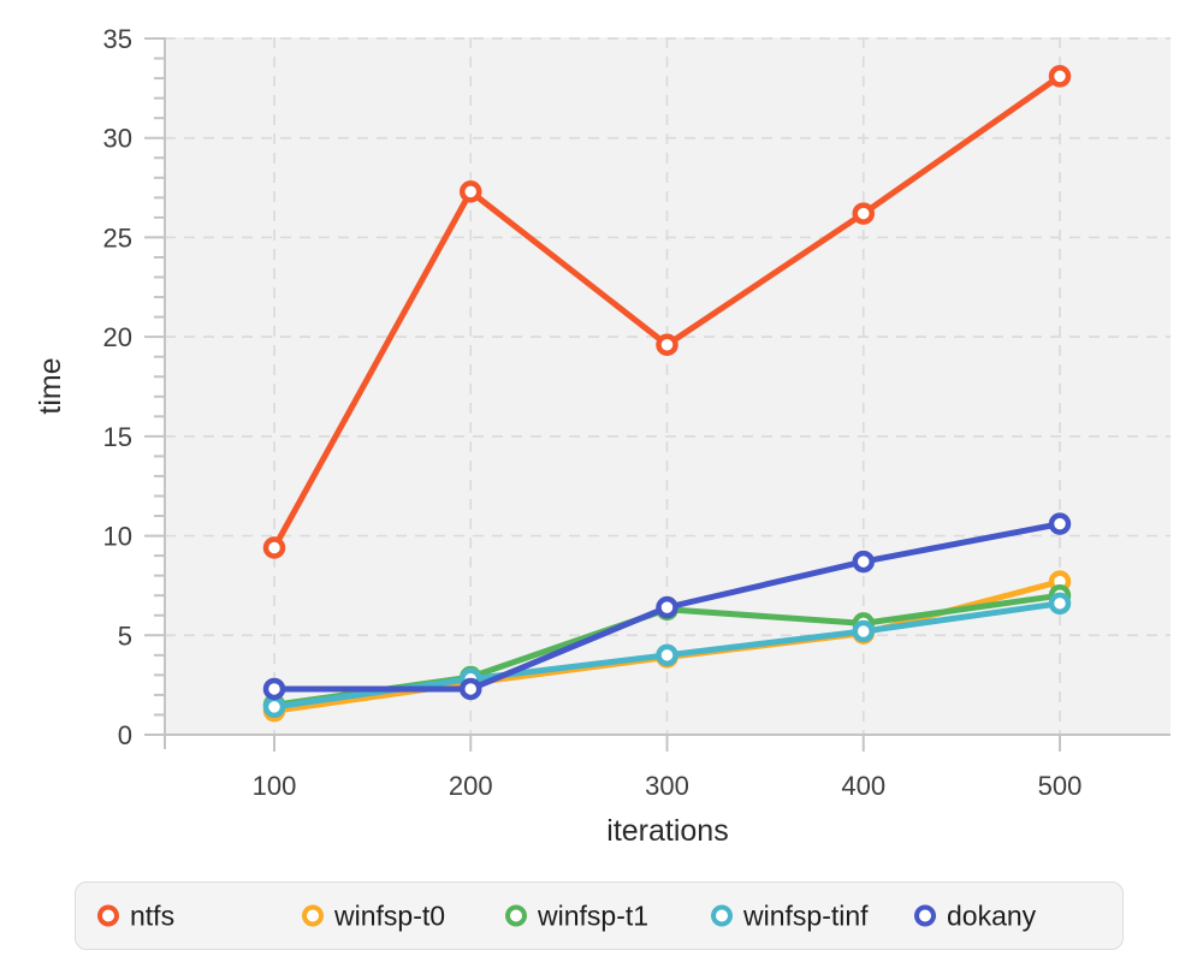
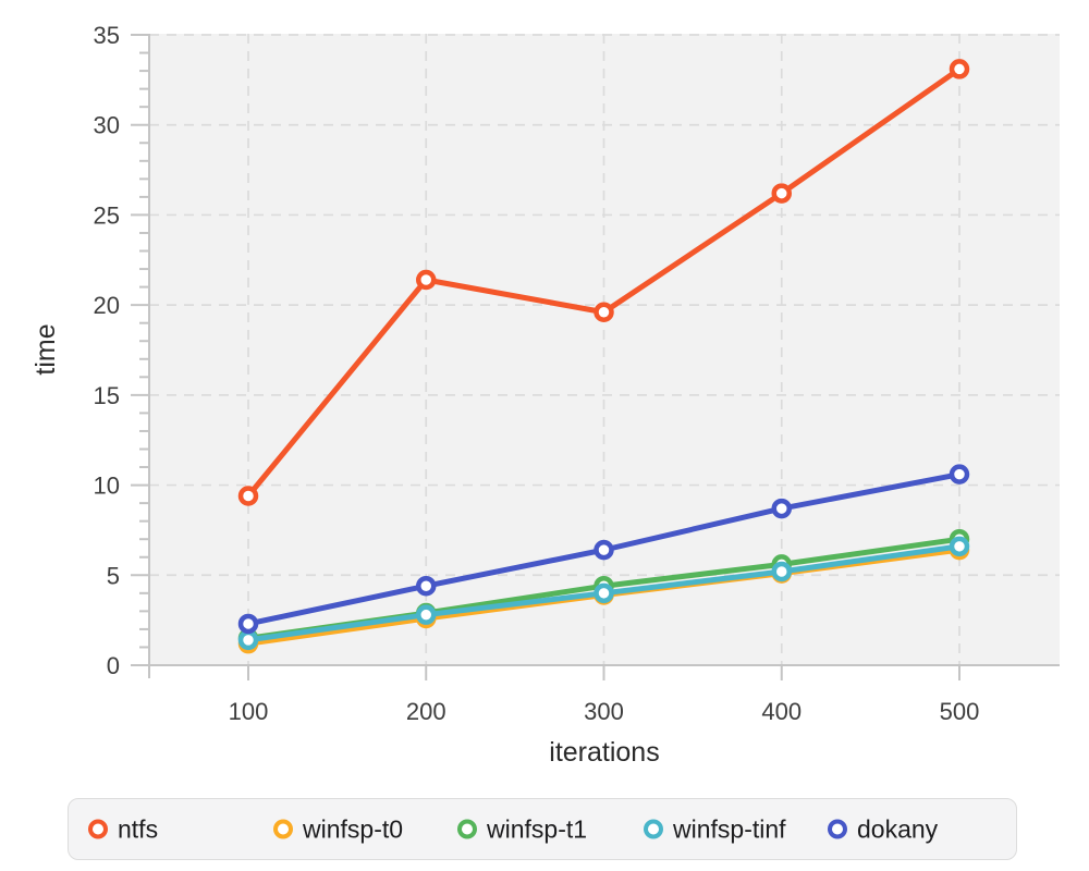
ntfs/200: 27.3 -> 21.4
dokany/200: 2.3 -> 4.4
winfsp-t1/300: 6.3 -> 4.4
winfsp-t0/500: 7.7 -> 6.4
